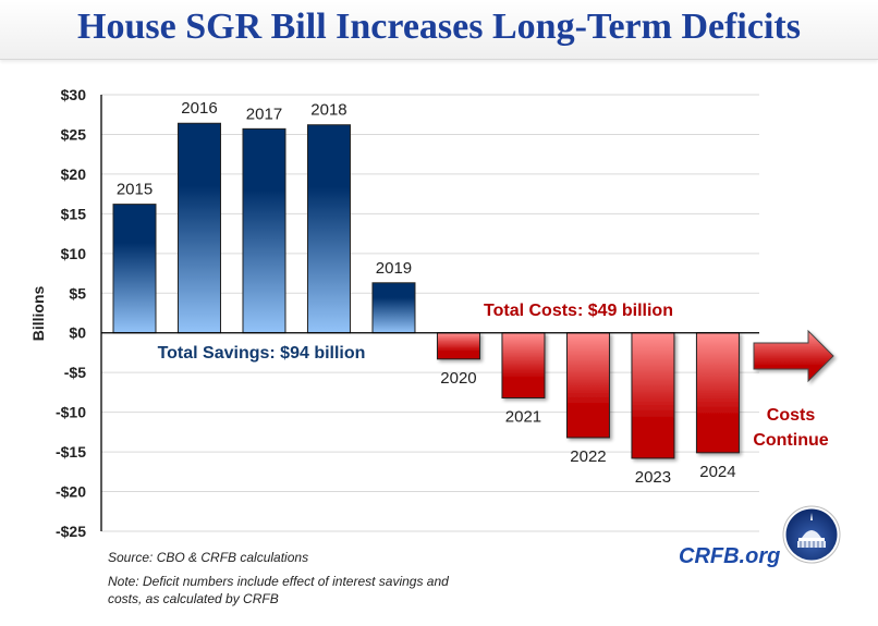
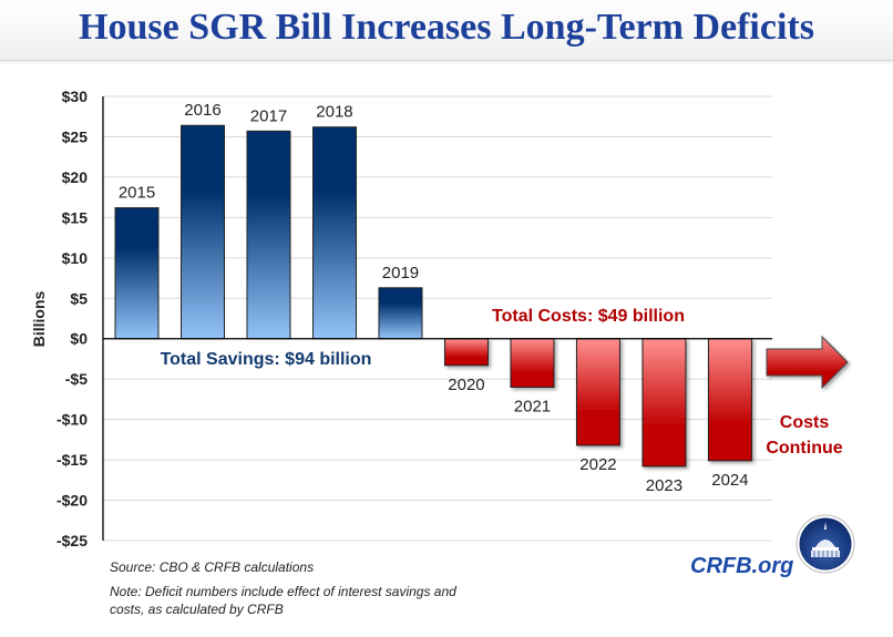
2021: -$8 -> -$6
